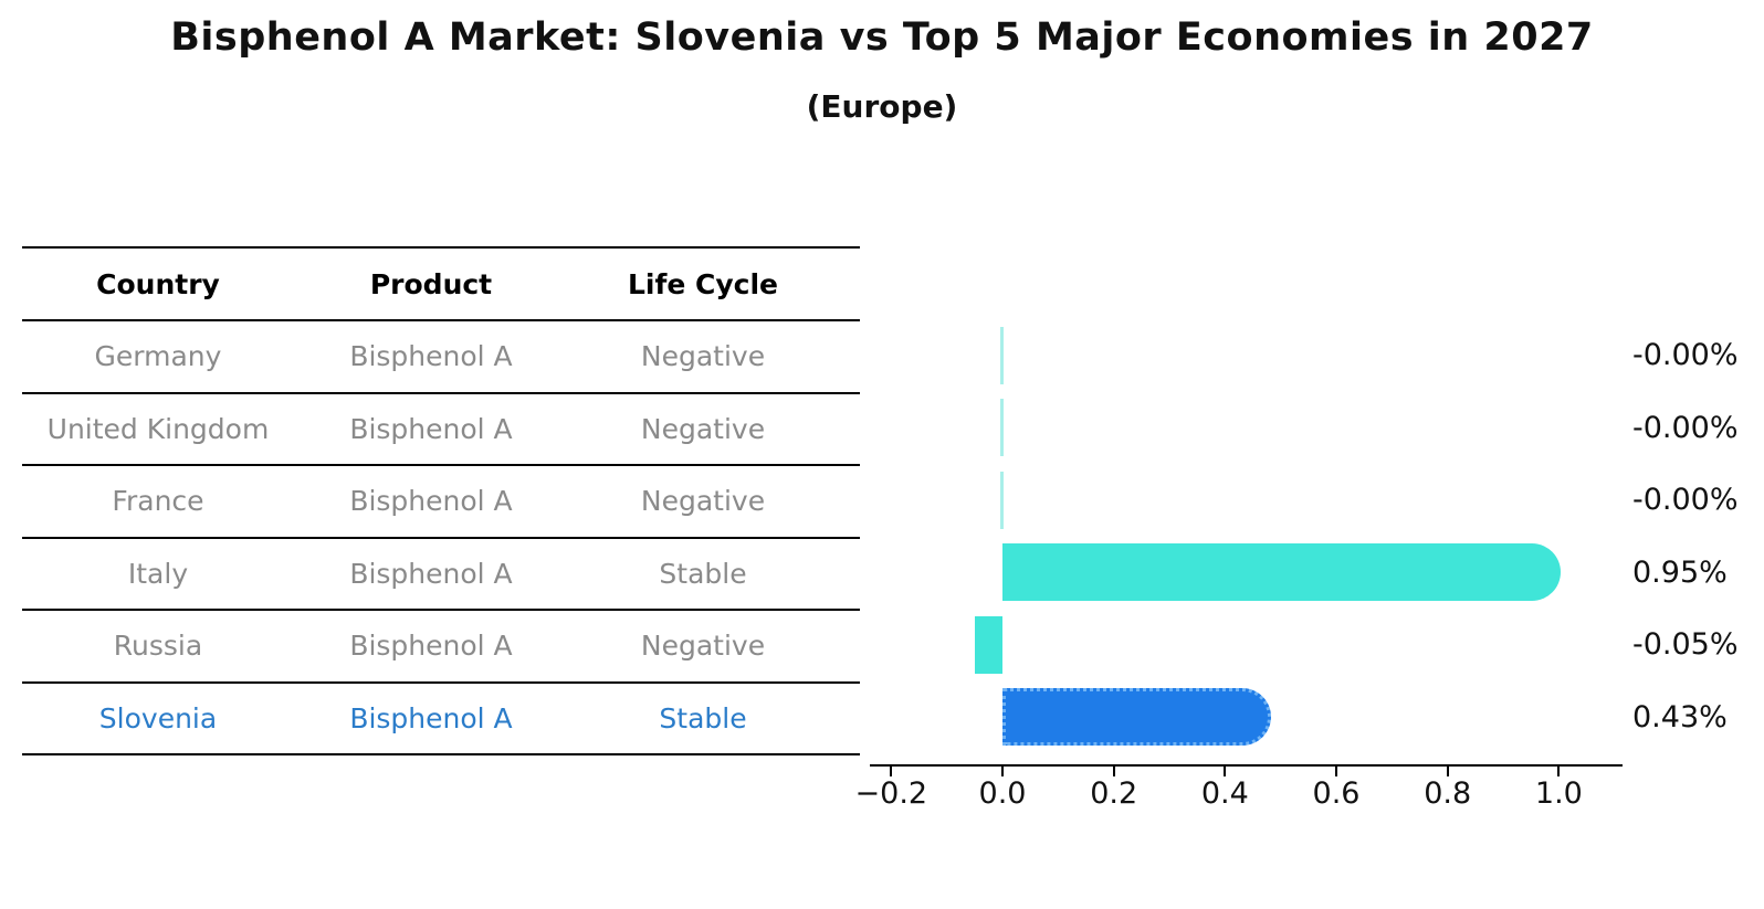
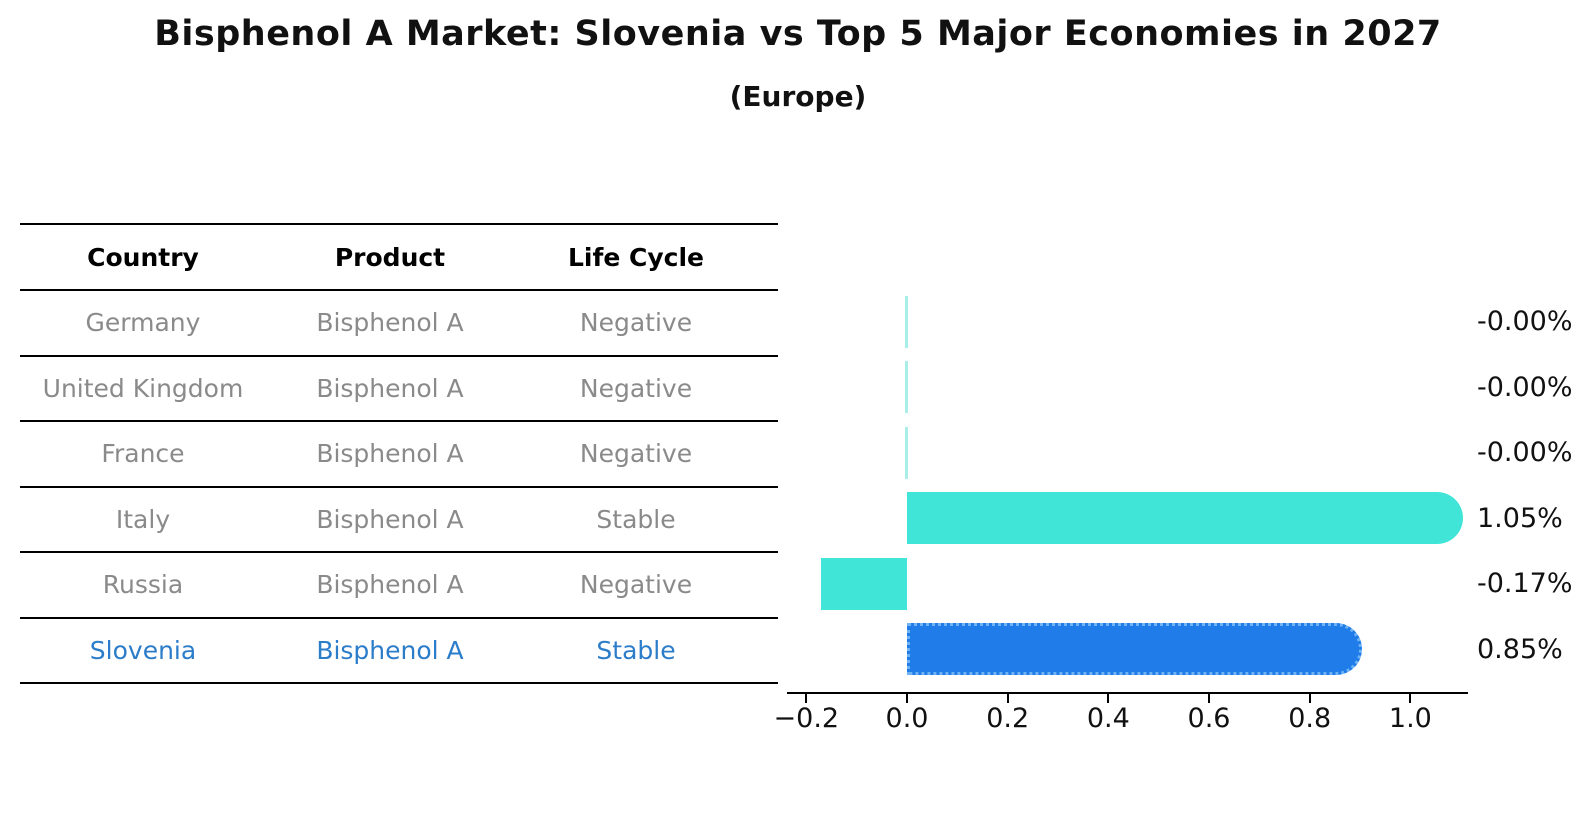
Italy: 0.95% -> 1.05%
Russia: -0.05% -> -0.17%
Slovenia: 0.43% -> 0.85%
